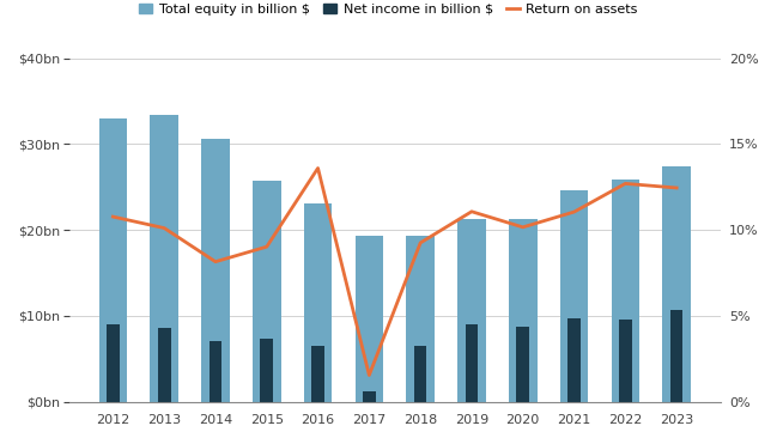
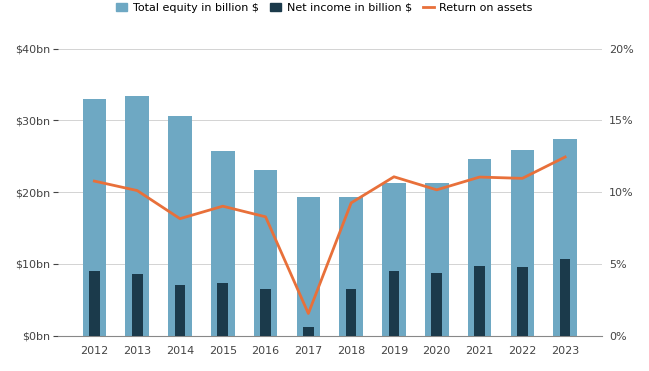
Return on assets/2016: 13.6% -> 8.3%
Return on assets/2022: 12.7% -> 11.0%
